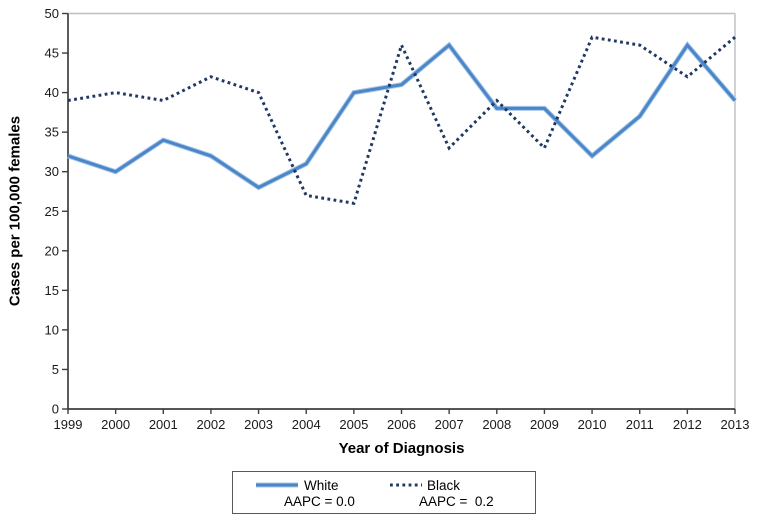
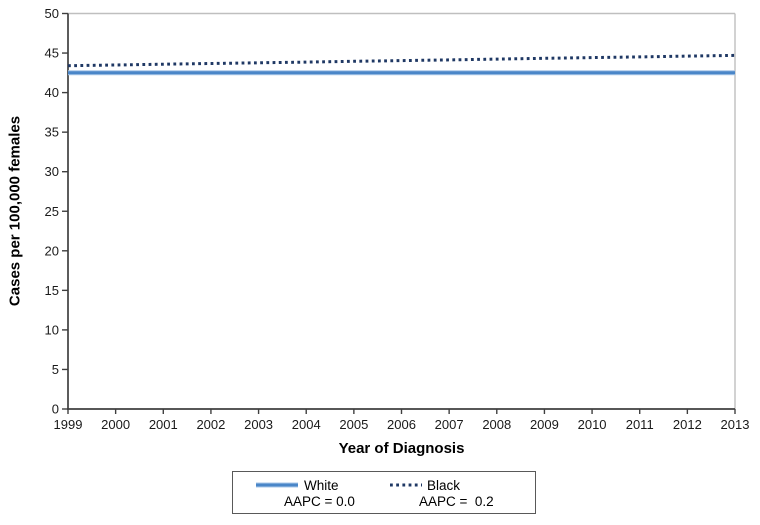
White/1999: 32 -> 42
Black/1999: 39 -> 43
White/2000: 30 -> 42
Black/2000: 40 -> 43
White/2001: 34 -> 42
Black/2001: 39 -> 44
White/2002: 32 -> 42
Black/2002: 42 -> 44
White/2003: 28 -> 42
Black/2003: 40 -> 44
White/2004: 31 -> 42
Black/2004: 27 -> 44
White/2005: 40 -> 42
Black/2005: 26 -> 44
White/2006: 41 -> 42
Black/2006: 46 -> 44
White/2007: 46 -> 42
Black/2007: 33 -> 44
White/2008: 38 -> 42
Black/2008: 39 -> 44
White/2009: 38 -> 42
Black/2009: 33 -> 44
White/2010: 32 -> 42
Black/2010: 47 -> 44
White/2011: 37 -> 42
Black/2011: 46 -> 45
White/2012: 46 -> 42
Black/2012: 42 -> 45
White/2013: 39 -> 42
Black/2013: 47 -> 45
